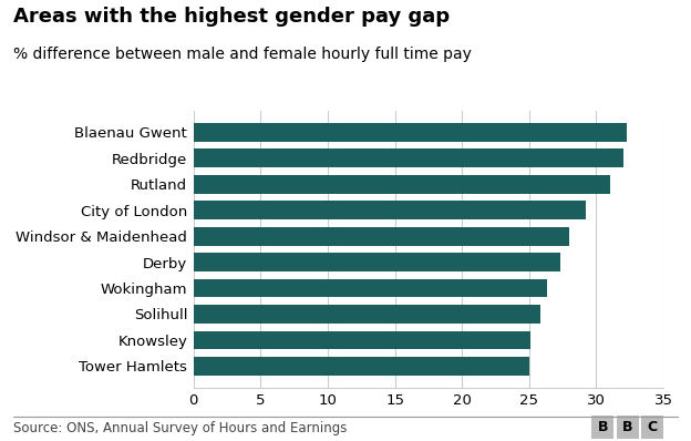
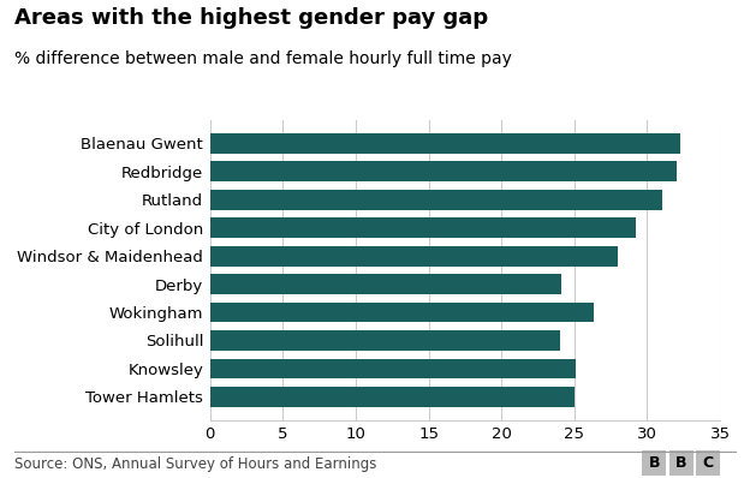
Derby: 27.3 -> 24.1
Solihull: 25.8 -> 24.0
